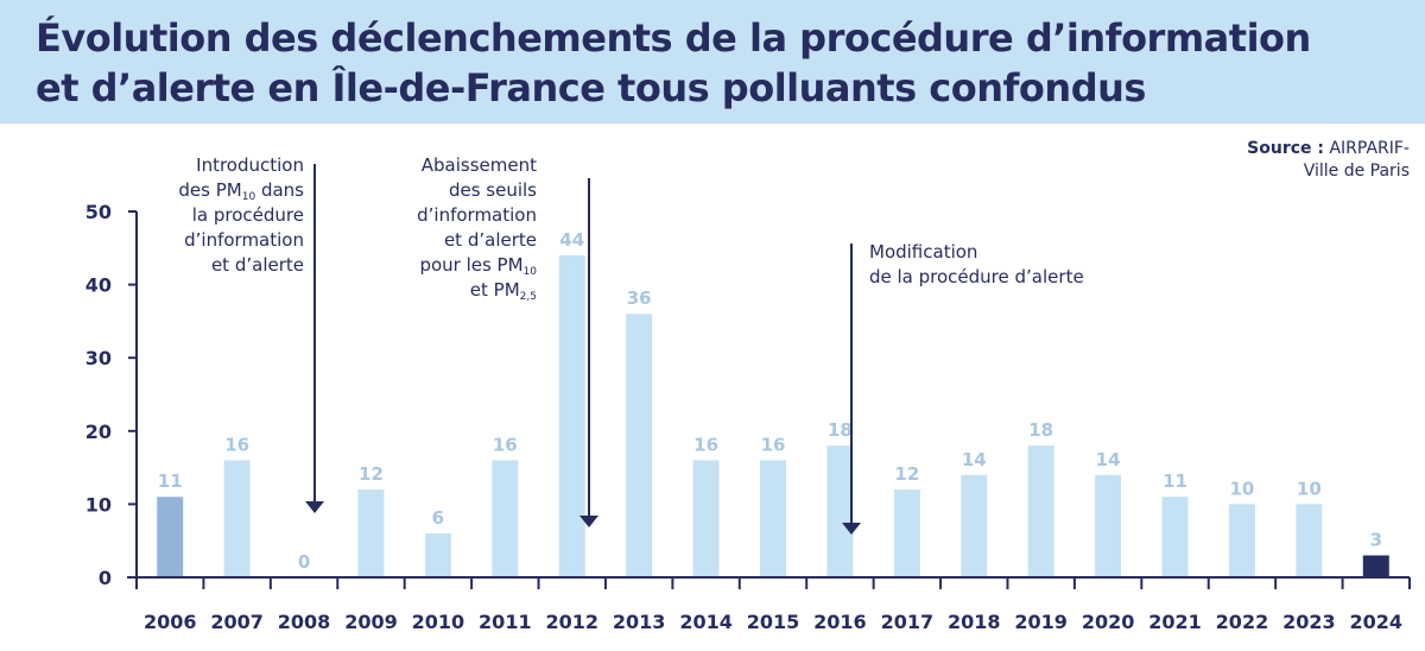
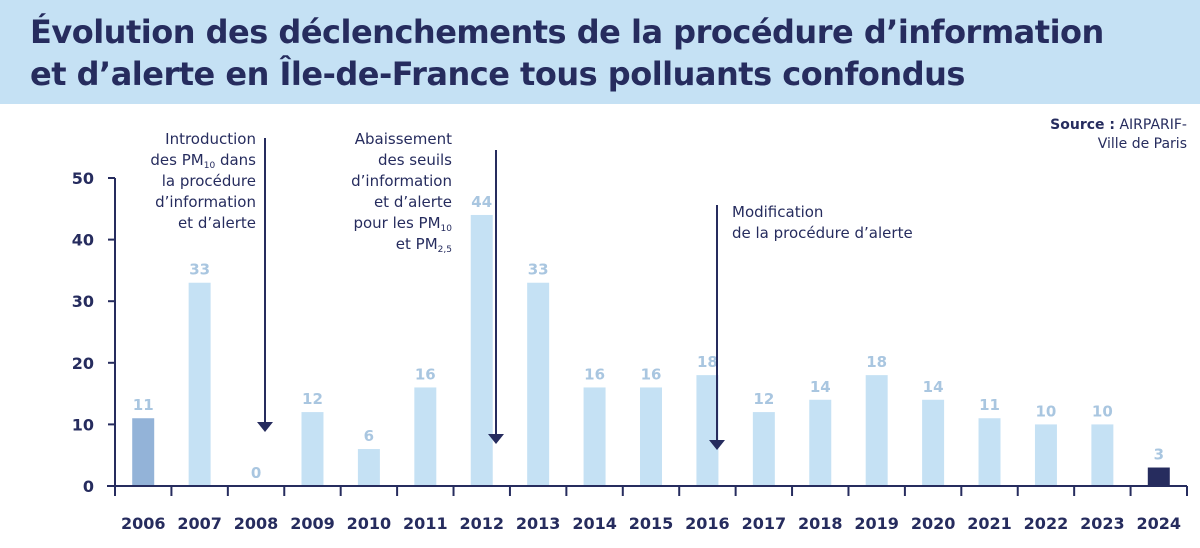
2007: 16 -> 33
2013: 36 -> 33
